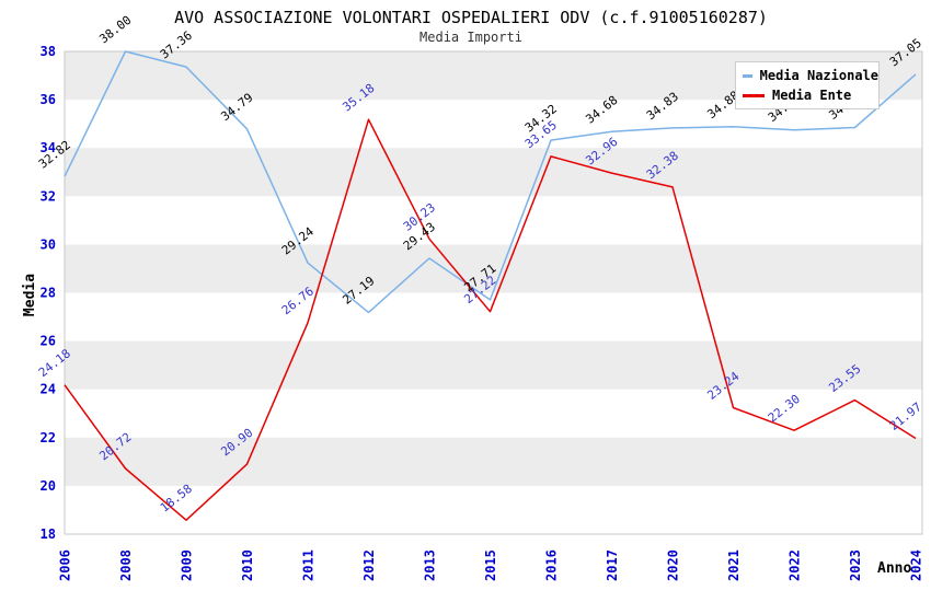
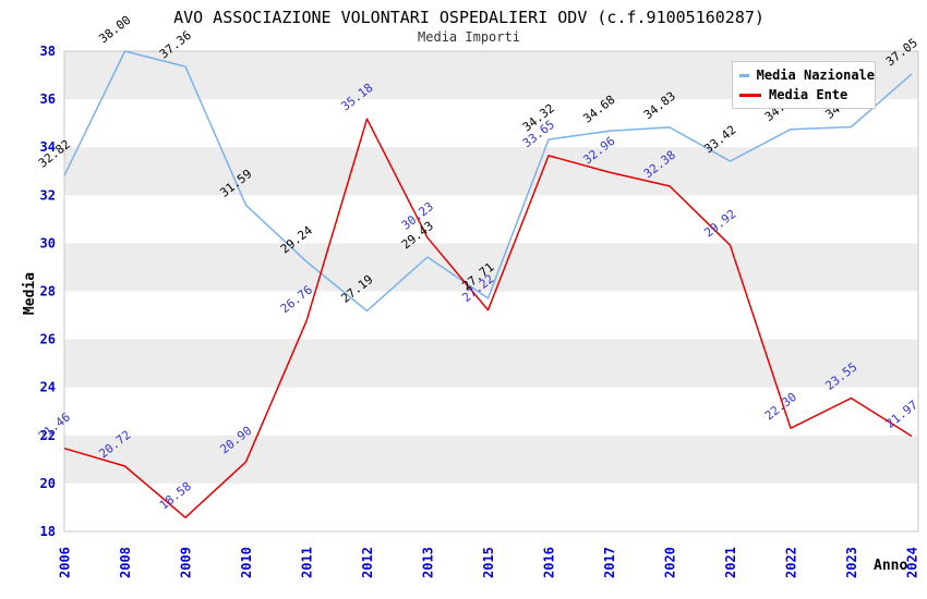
Media Ente/2006: 24.18 -> 21.46
Media Nazionale/2010: 34.79 -> 31.59
Media Nazionale/2021: 34.88 -> 33.42
Media Ente/2021: 23.24 -> 29.92
